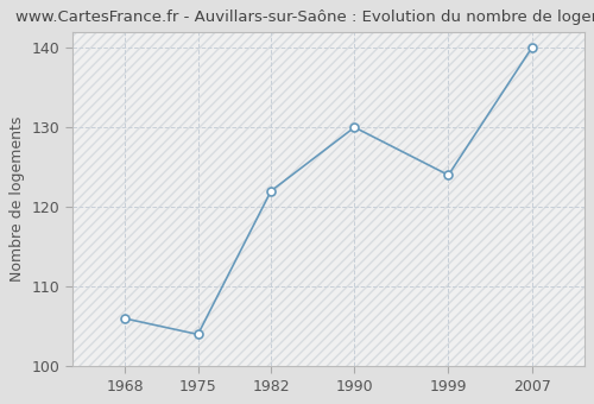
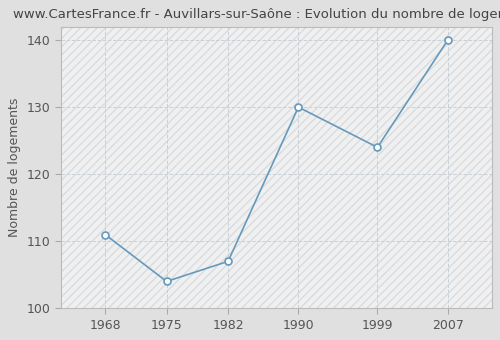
1968: 106 -> 111
1982: 122 -> 107
